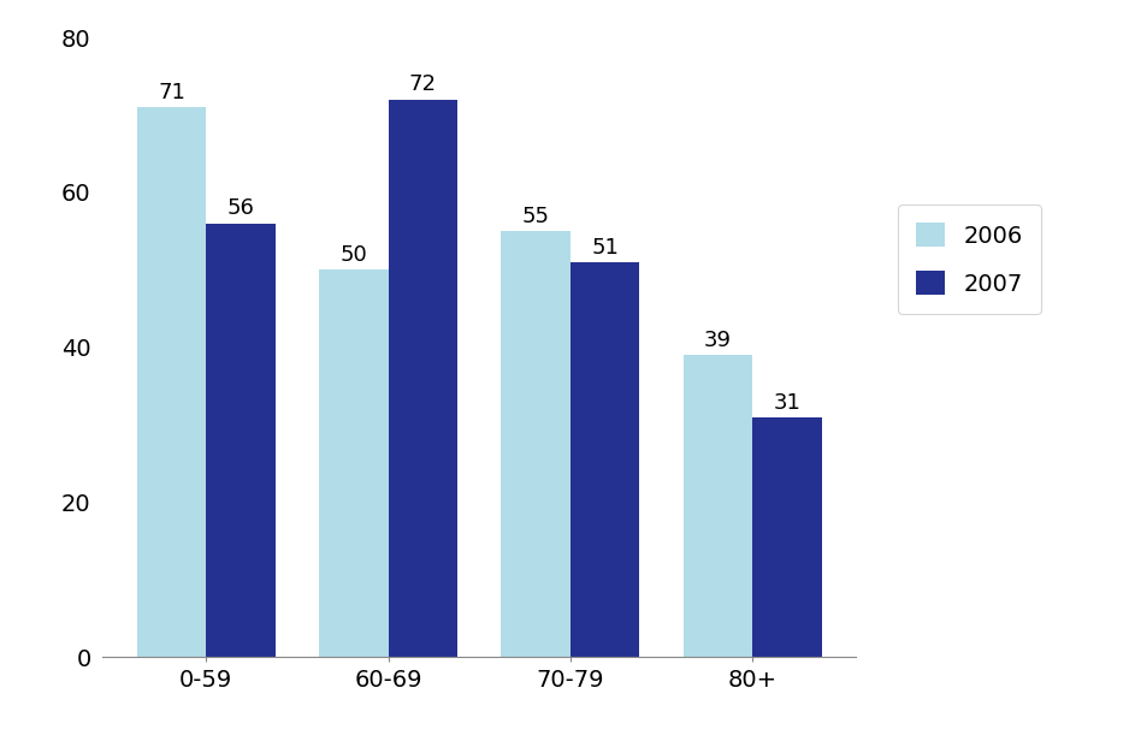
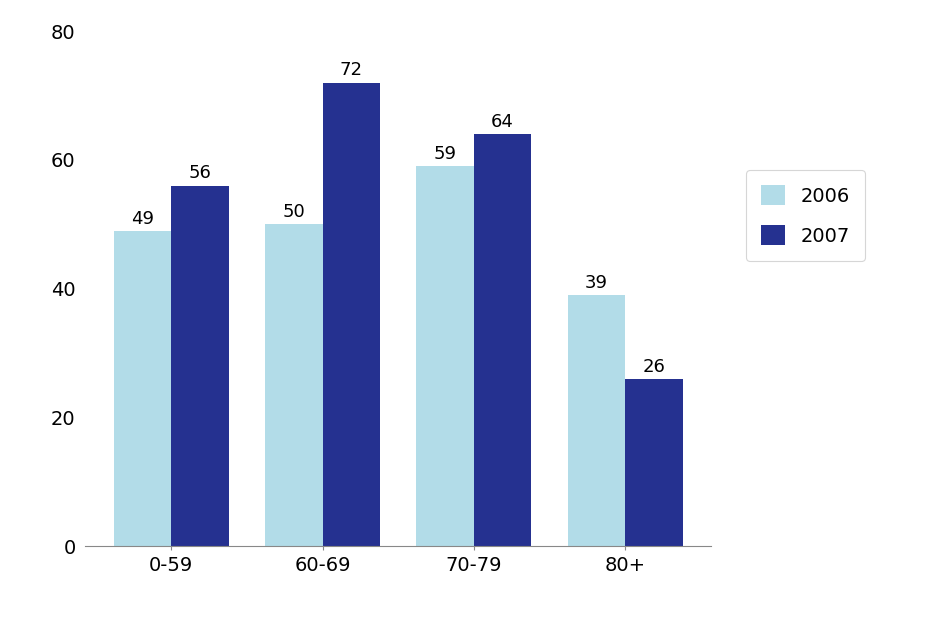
2006/0-59: 71 -> 49
2006/70-79: 55 -> 59
2007/70-79: 51 -> 64
2007/80+: 31 -> 26
